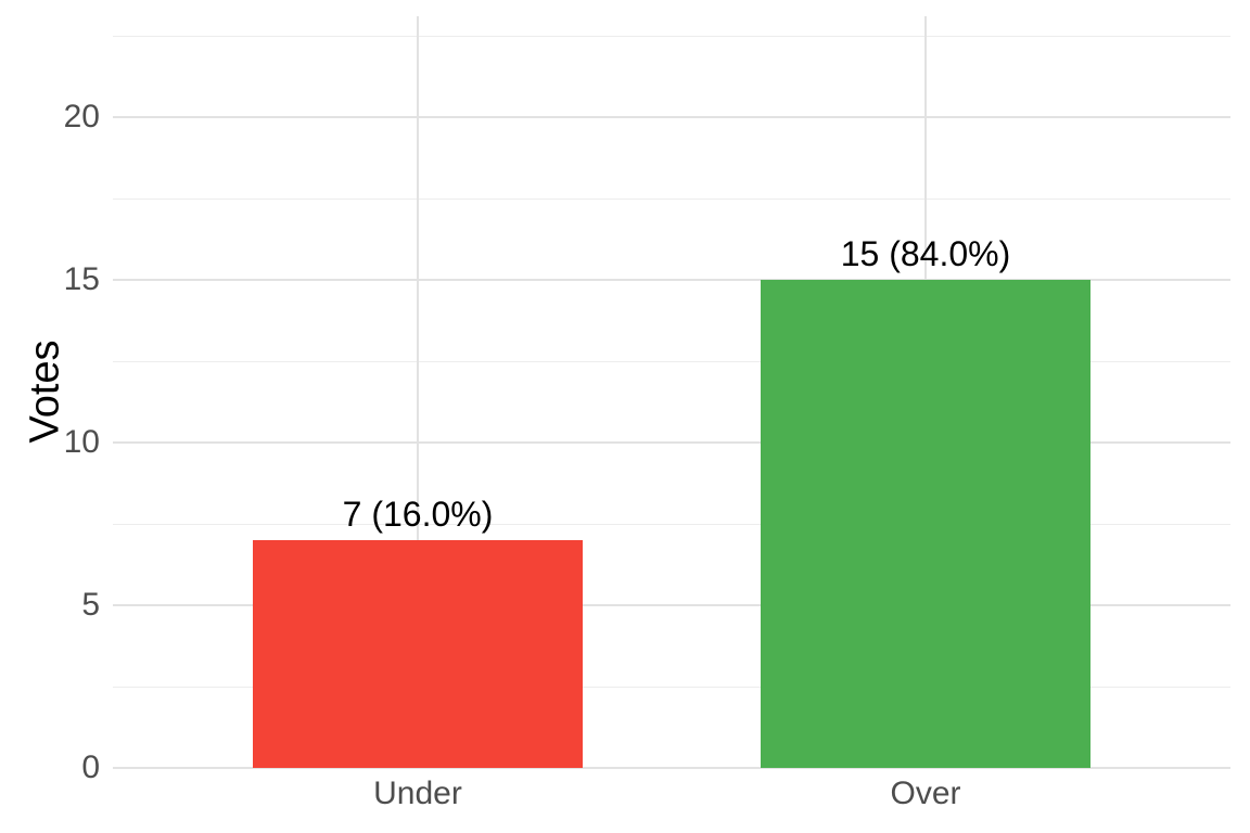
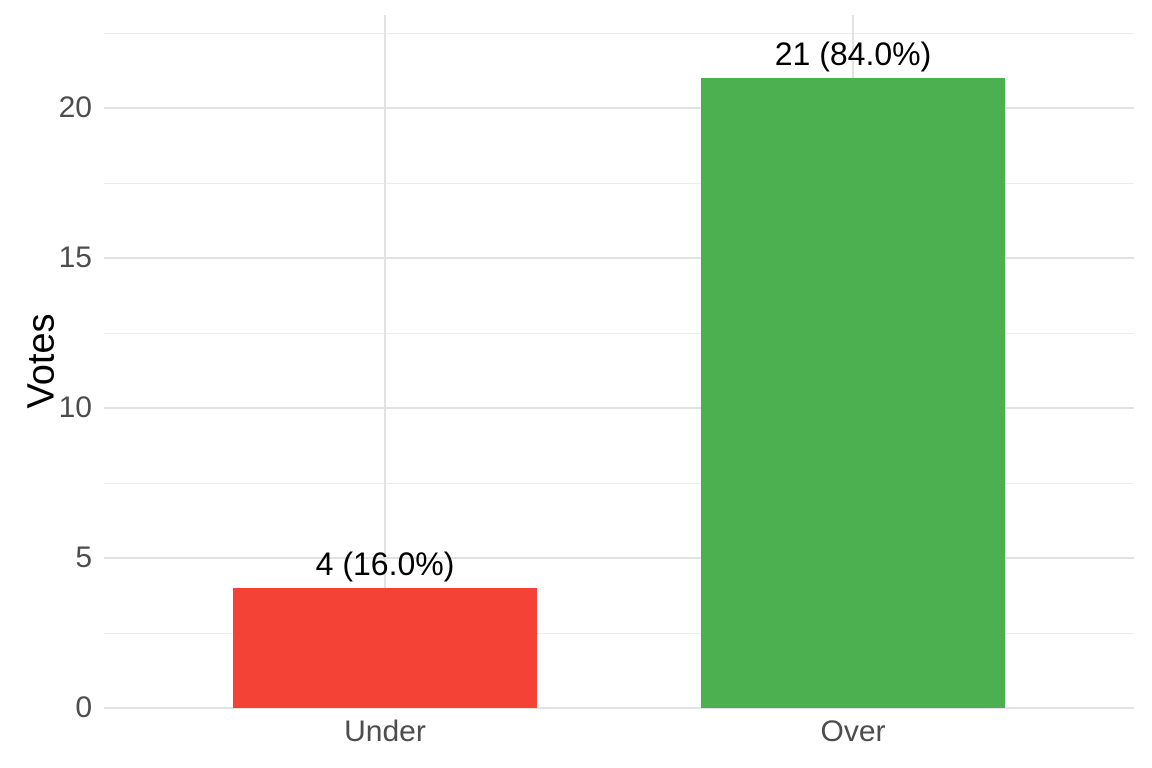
Under: 7 -> 4
Over: 15 -> 21
